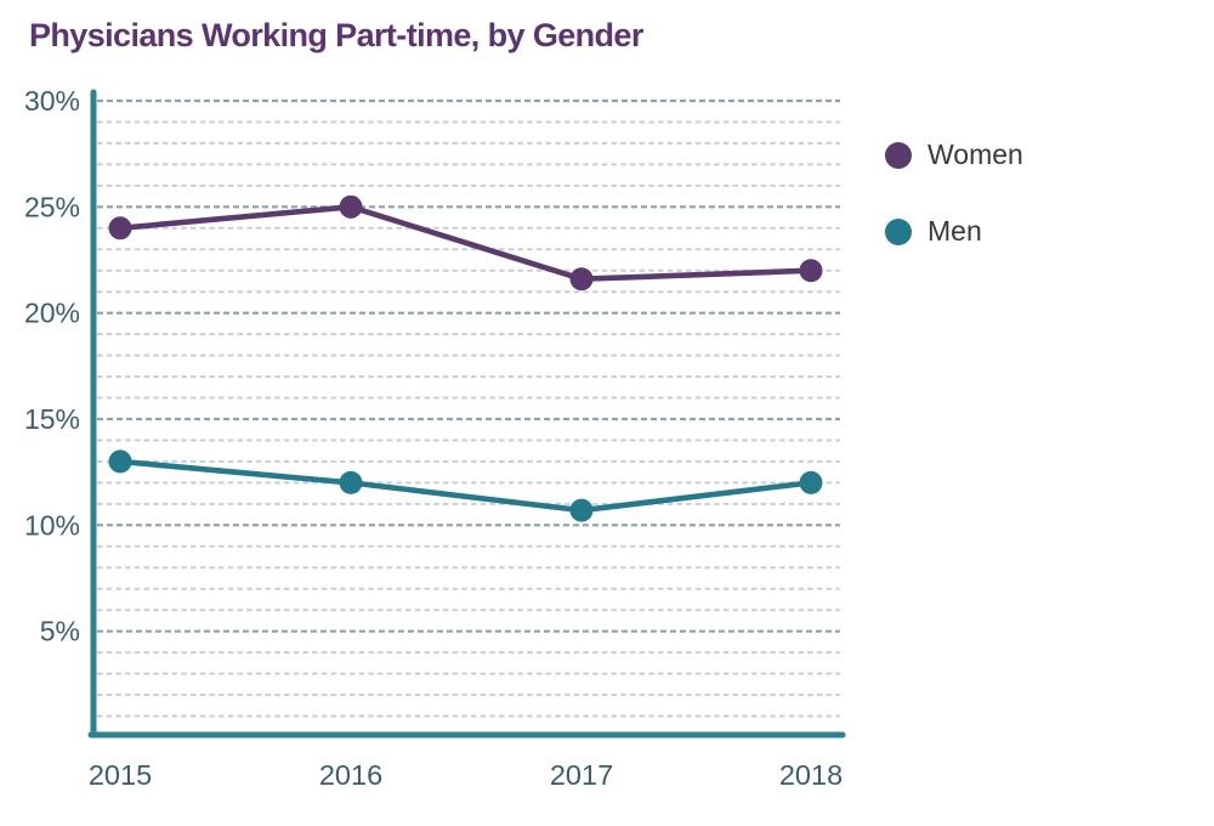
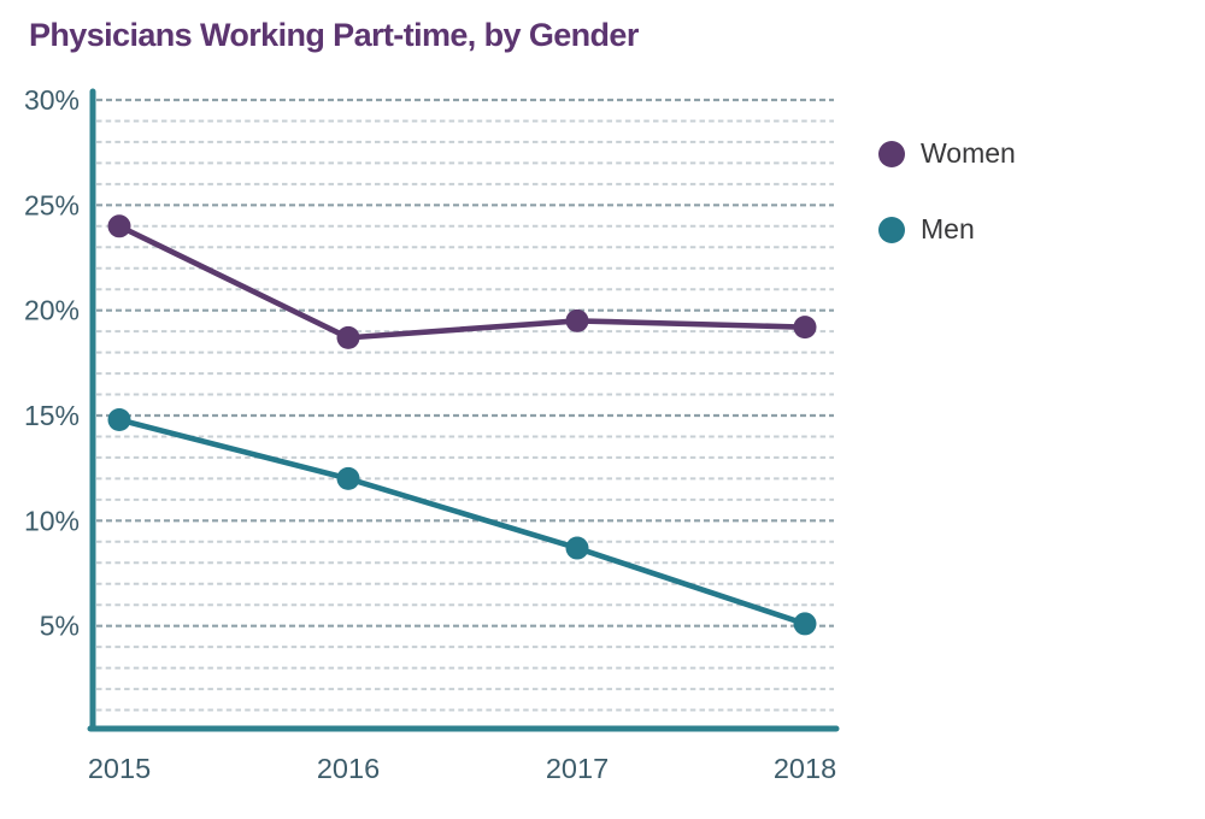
Men/2015: 13.0% -> 14.8%
Women/2016: 25.0% -> 18.7%
Women/2017: 21.6% -> 19.5%
Men/2017: 10.7% -> 8.7%
Women/2018: 22.0% -> 19.2%
Men/2018: 12.0% -> 5.1%
